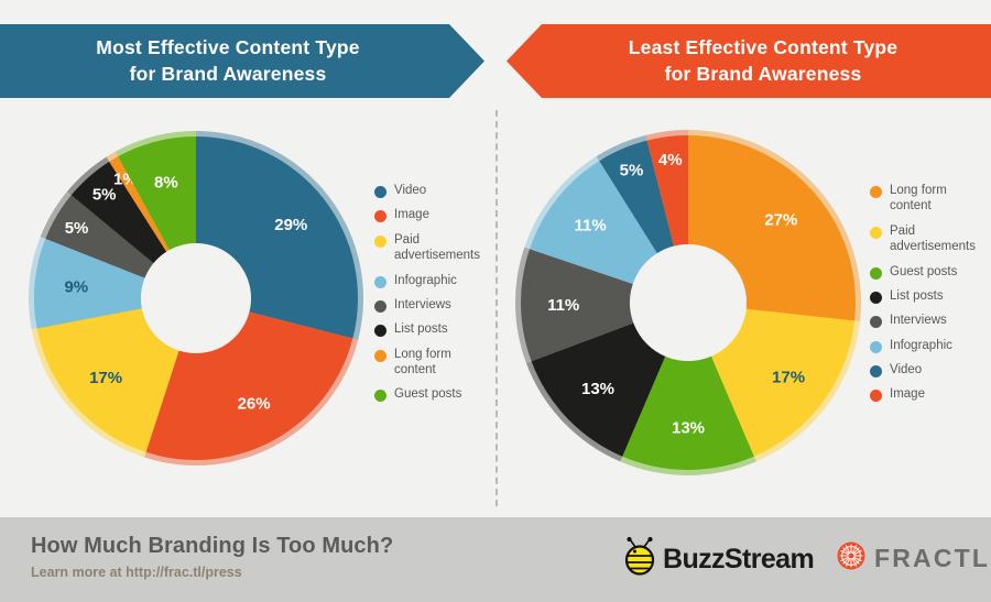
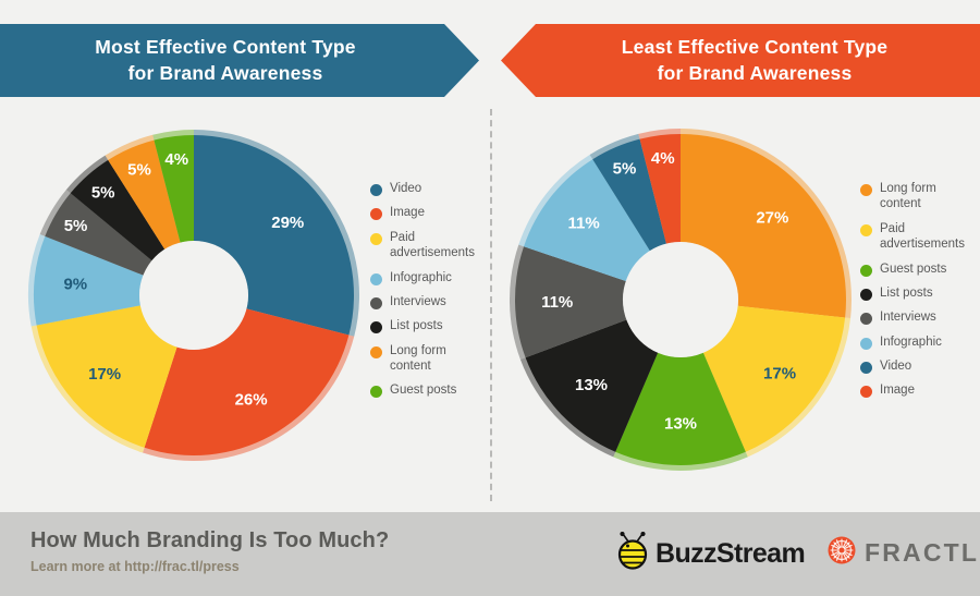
Most Effective Content Type for Brand Awareness/Long form content: 1% -> 5%
Most Effective Content Type for Brand Awareness/Guest posts: 8% -> 4%
